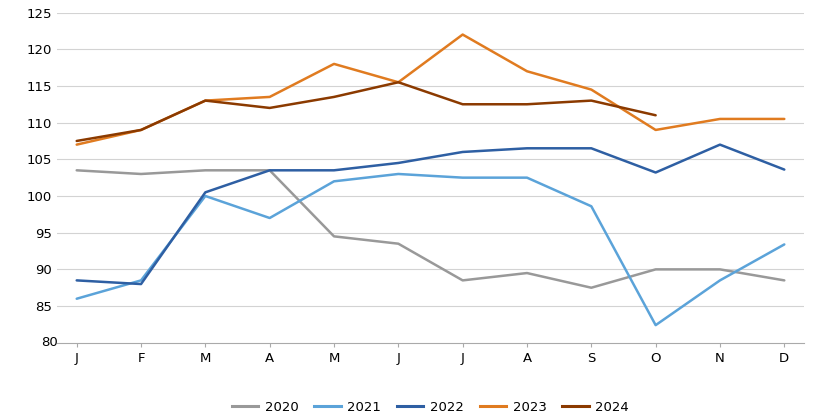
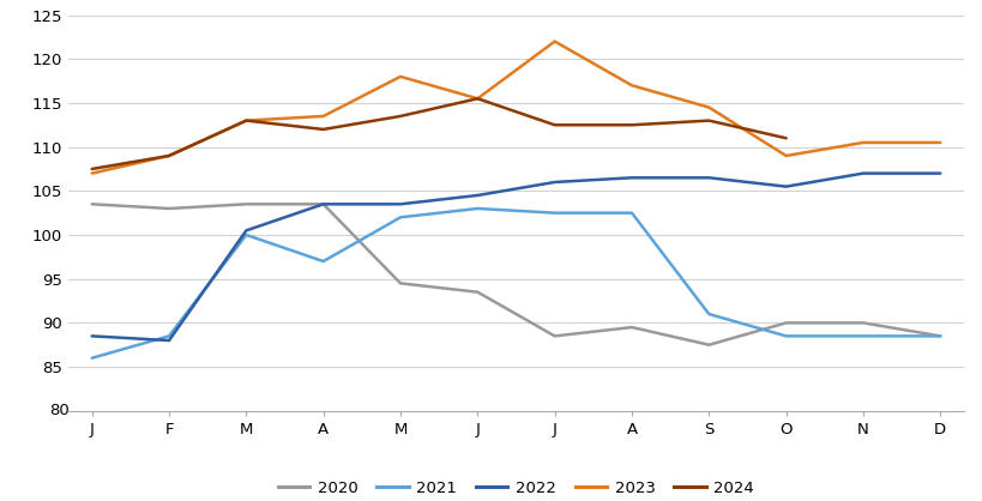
2021/S: 98.6 -> 91.0
2021/O: 82.4 -> 88.5
2022/O: 103.2 -> 105.5
2021/D: 93.4 -> 88.5
2022/D: 103.6 -> 107.0
